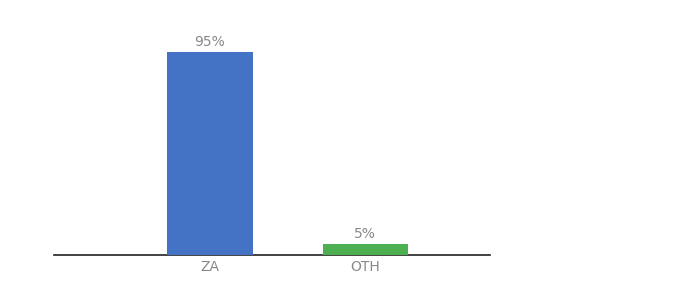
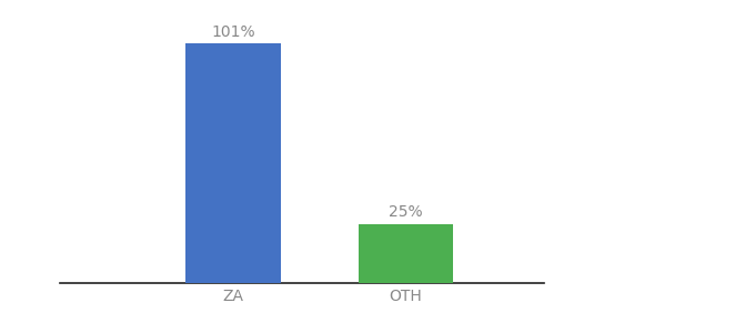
ZA: 95% -> 101%
OTH: 5% -> 25%
